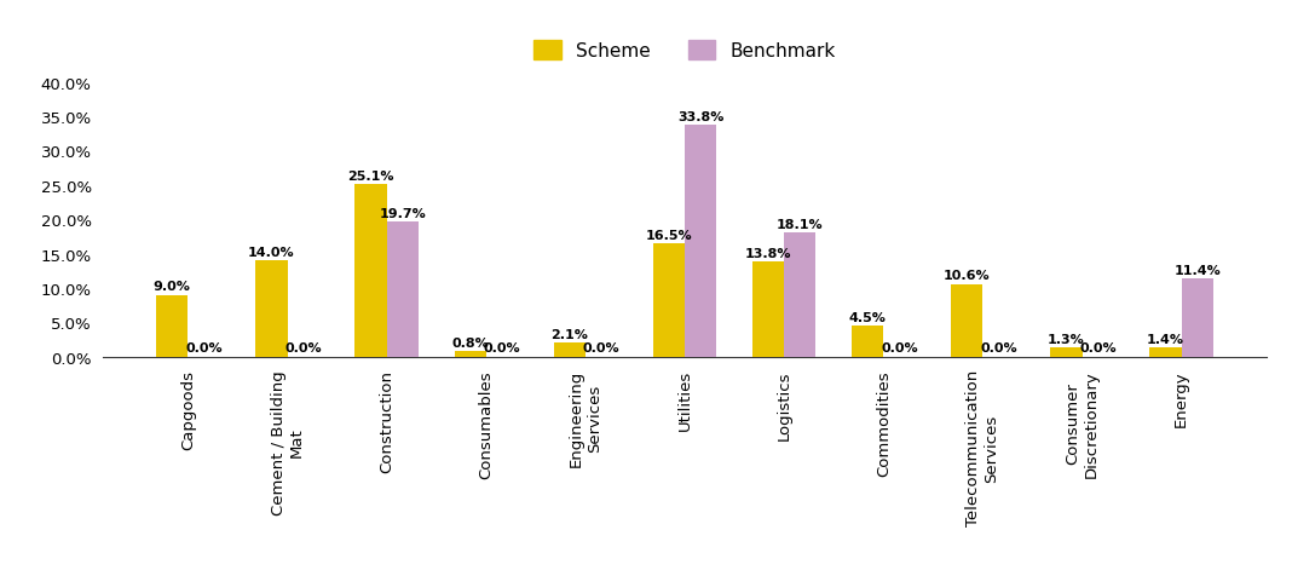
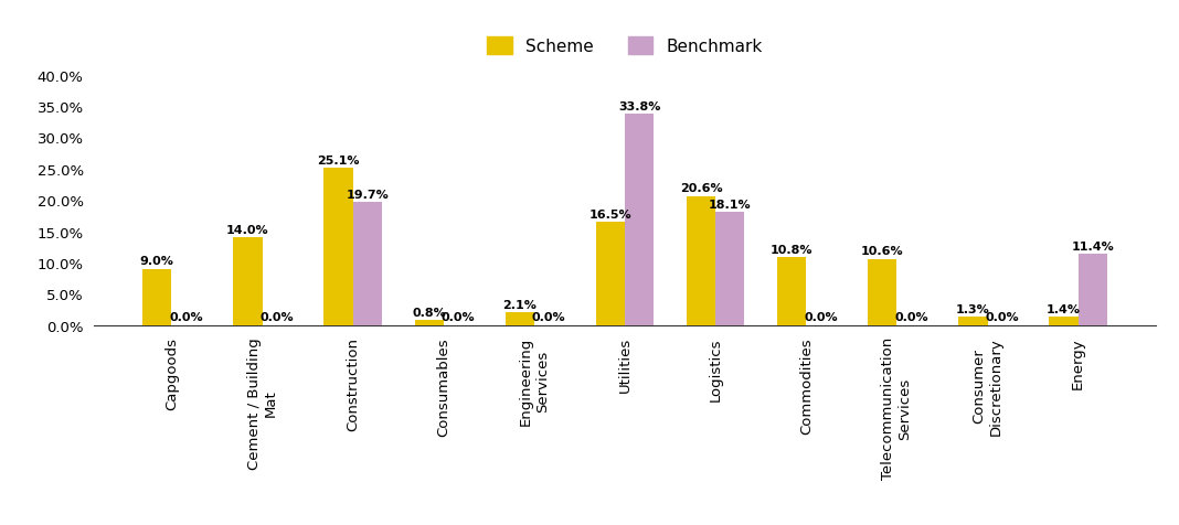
Scheme/Logistics: 13.8% -> 20.6%
Scheme/Commodities: 4.5% -> 10.8%
